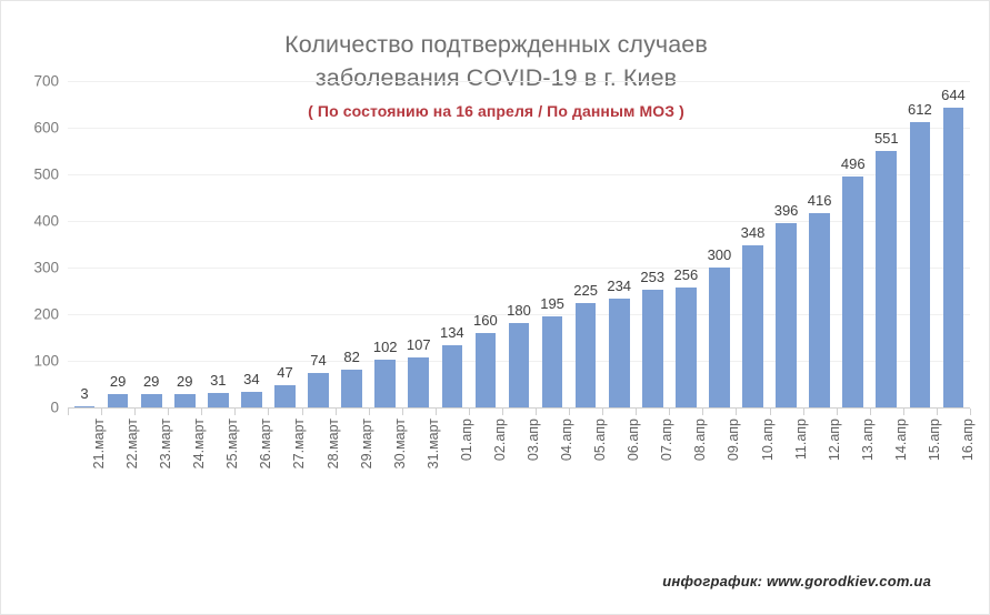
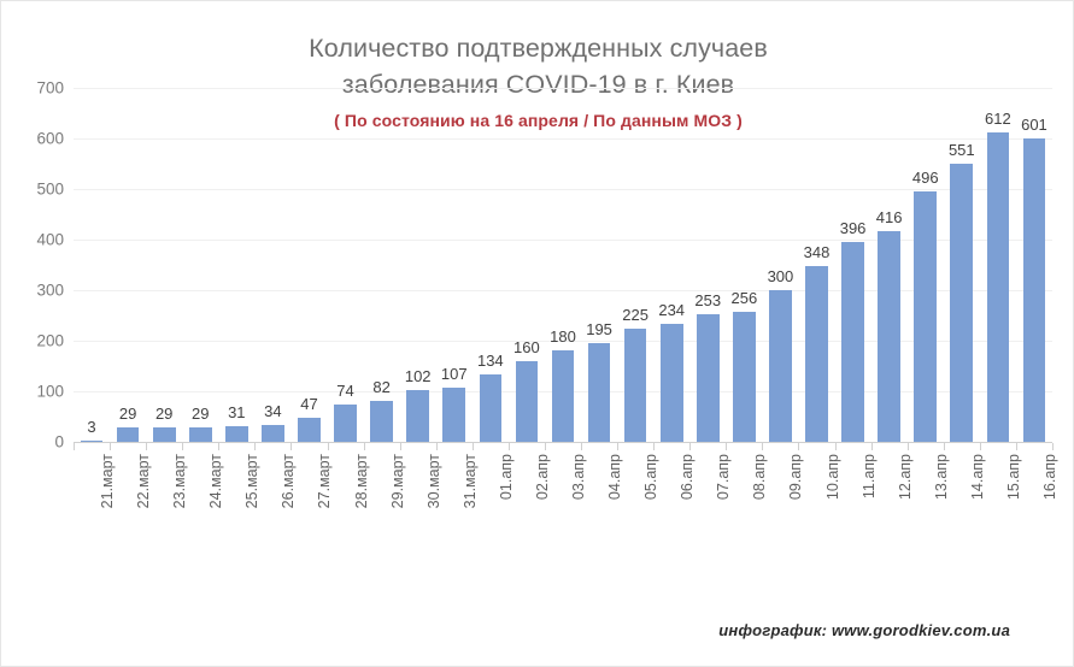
16.апр: 644 -> 601
